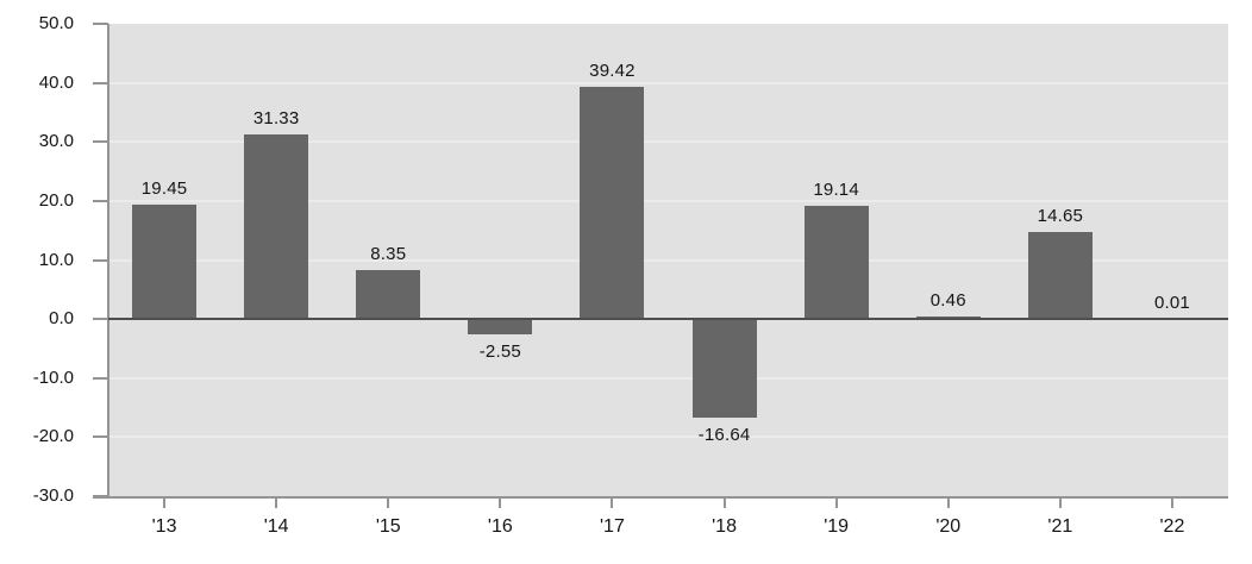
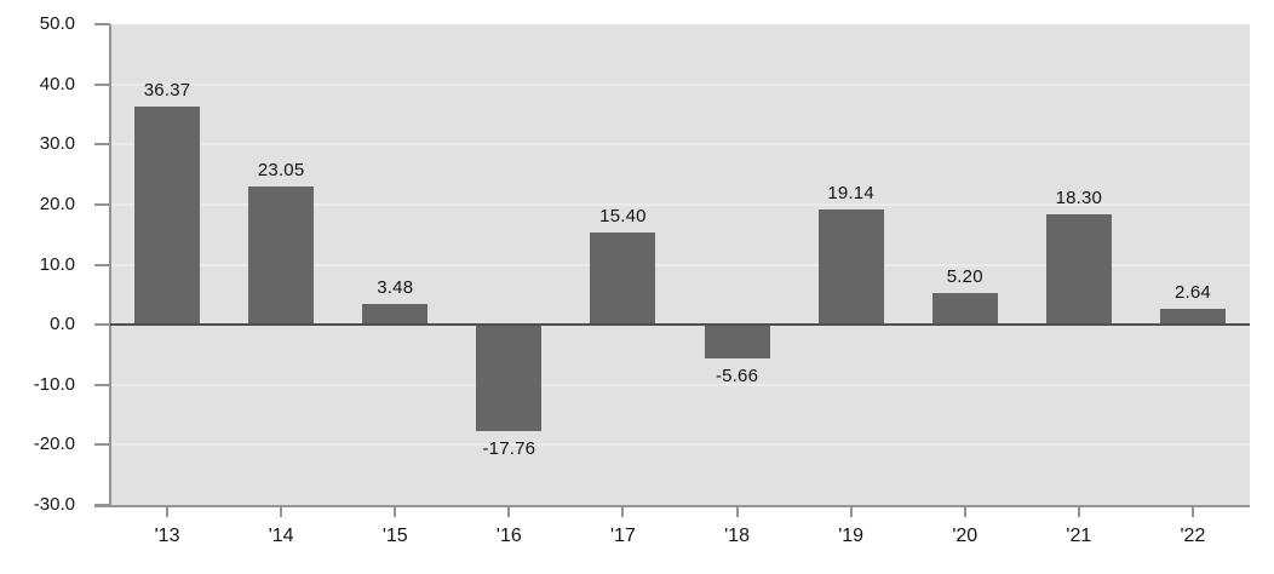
'13: 19.45 -> 36.37
'14: 31.33 -> 23.05
'15: 8.35 -> 3.48
'16: -2.55 -> -17.76
'17: 39.42 -> 15.40
'18: -16.64 -> -5.66
'20: 0.46 -> 5.20
'21: 14.65 -> 18.30
'22: 0.01 -> 2.64
